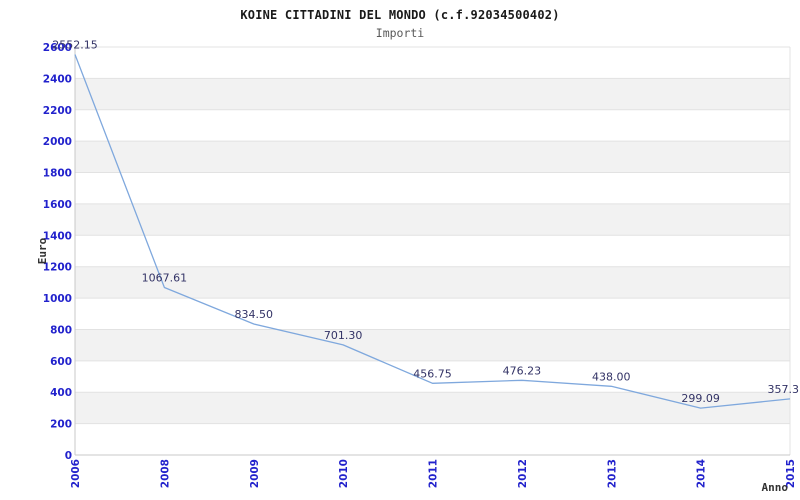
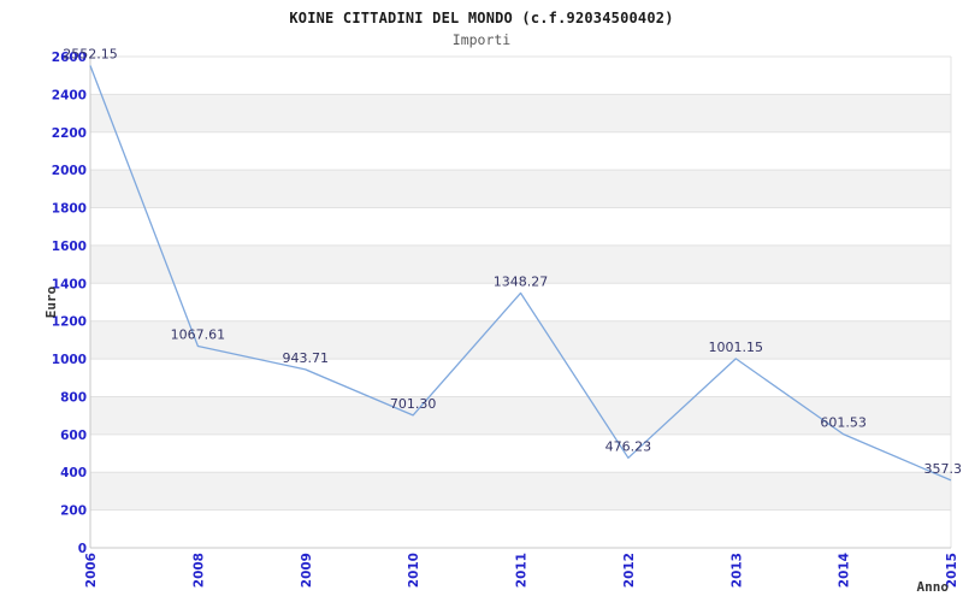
2009: 834.50 -> 943.71
2011: 456.75 -> 1348.27
2013: 438.00 -> 1001.15
2014: 299.09 -> 601.53
